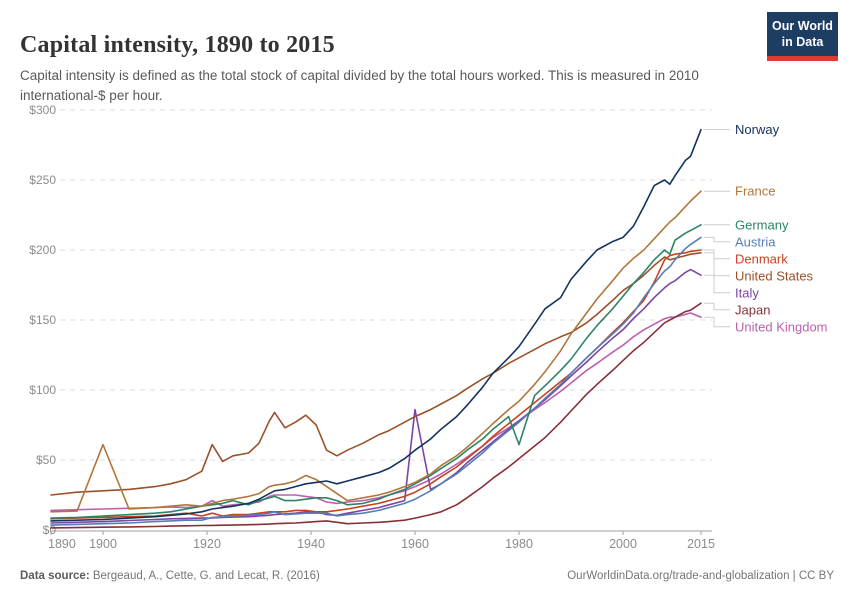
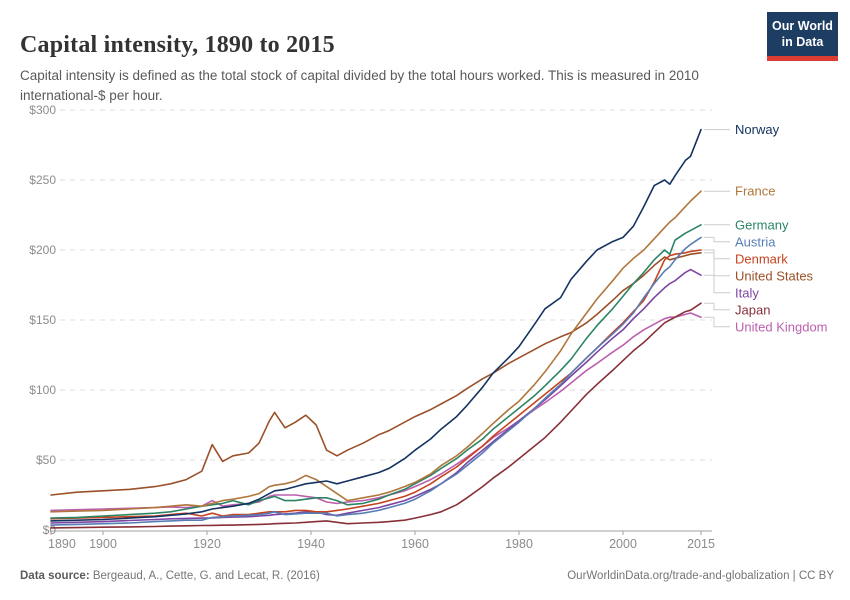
France/1900: $61 -> $14
Italy/1960: $86 -> $24
Germany/1980: $61 -> $87
